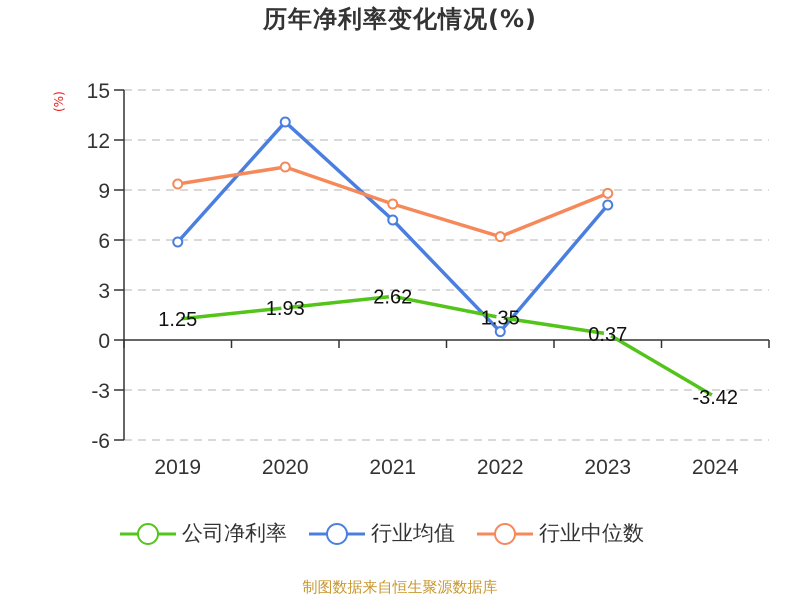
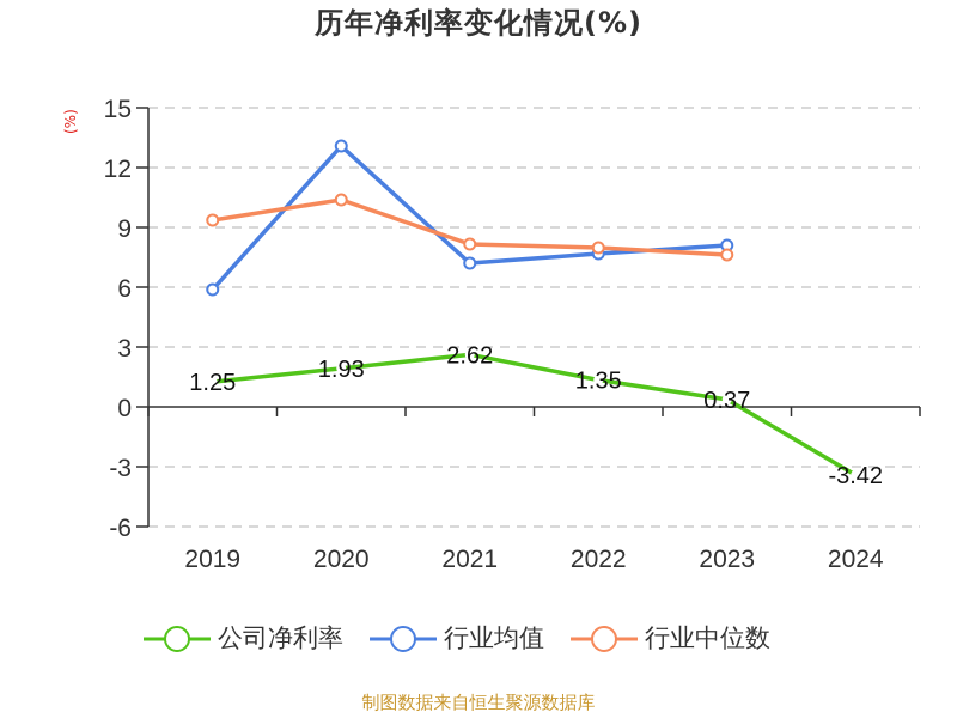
行业均值/2022: 0.5 -> 7.7
行业中位数/2022: 6.2 -> 8.0
行业中位数/2023: 8.8 -> 7.6
